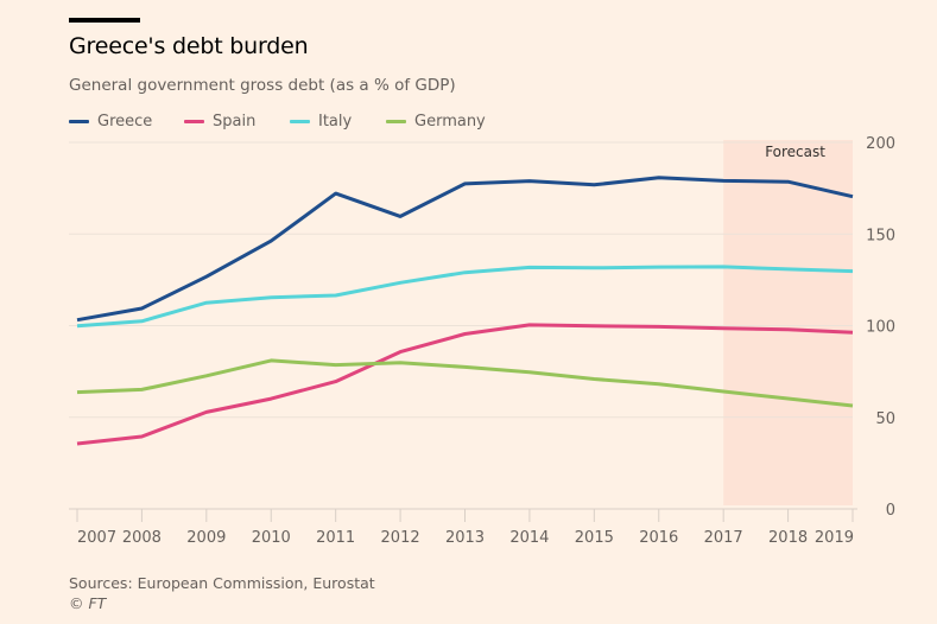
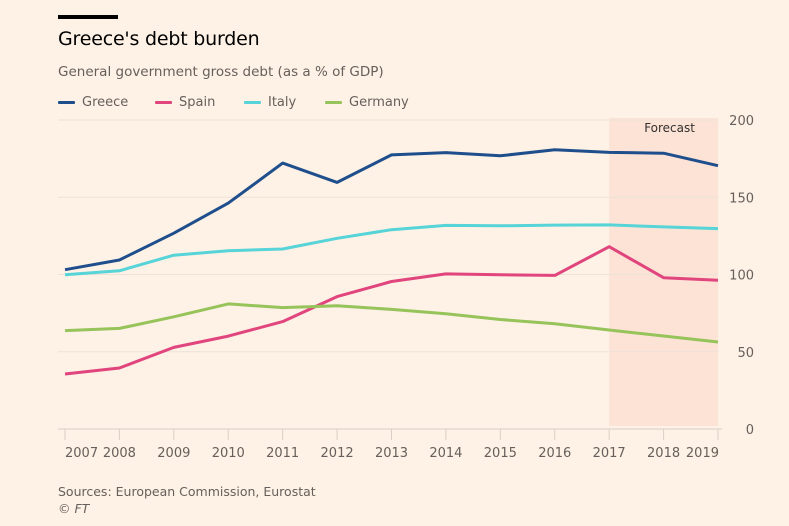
Spain/2017: 98 -> 118
